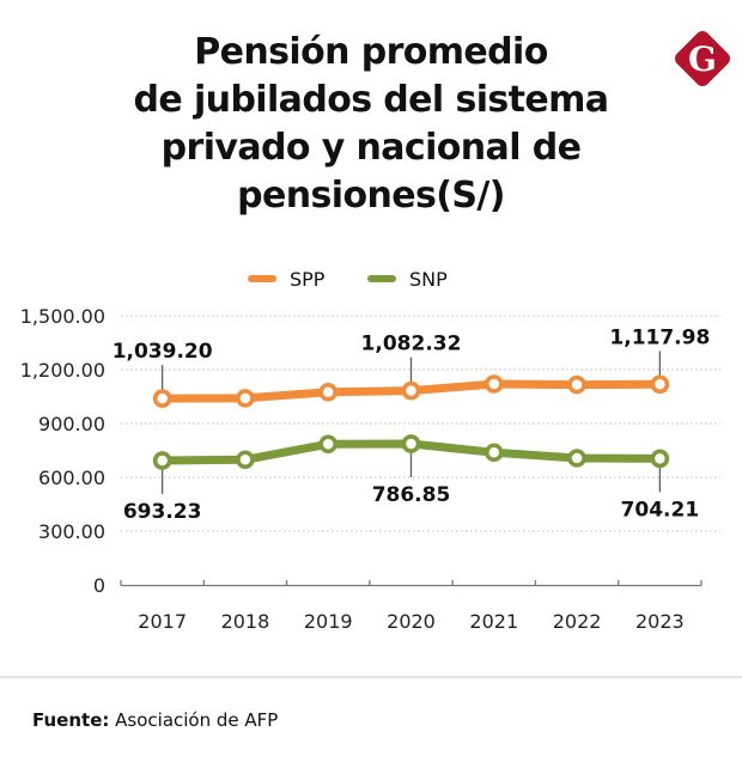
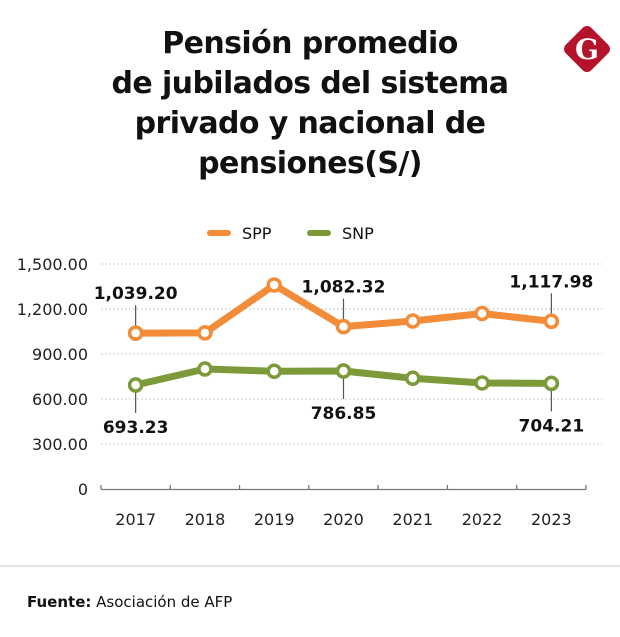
SNP/2018: 700 -> 800
SPP/2019: 1080 -> 1360
SPP/2022: 1120 -> 1170
